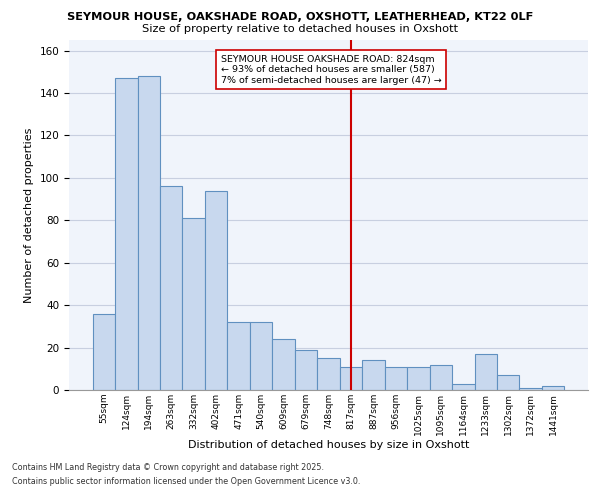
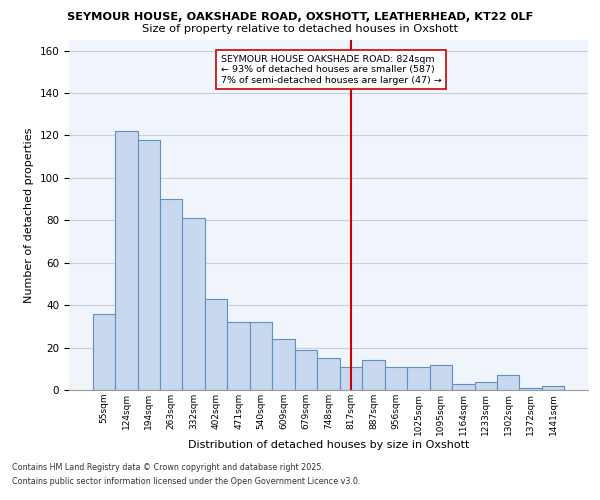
124sqm: 147 -> 122
194sqm: 148 -> 118
263sqm: 96 -> 90
402sqm: 94 -> 43
1233sqm: 17 -> 4
